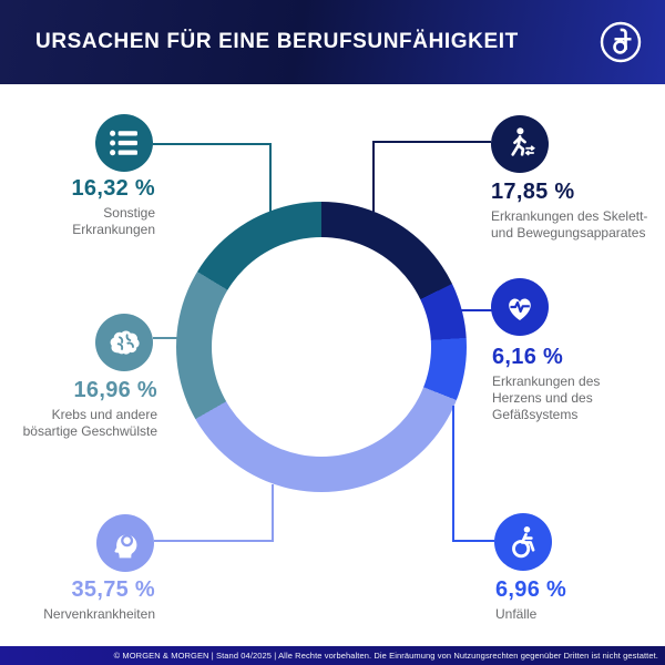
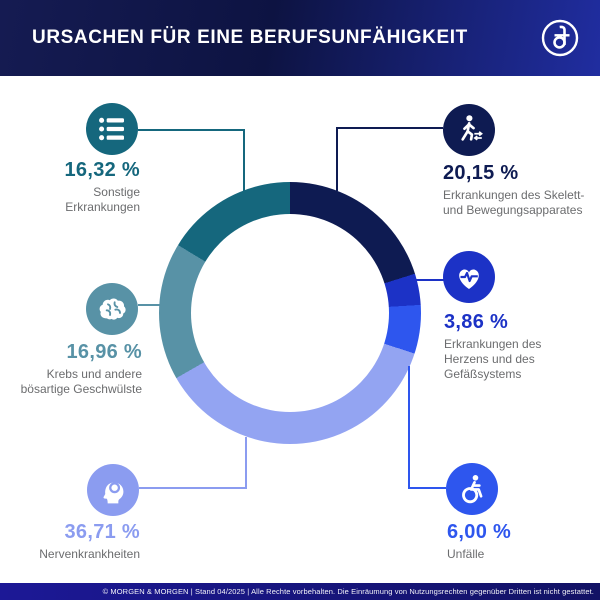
Erkrankungen des Skelett- und Bewegungsapparates: 17,85 -> 20,15
Erkrankungen des Herzens und des Gefäßsystems: 6,16 -> 3,86
Unfälle: 6,96 -> 6,00
Nervenkrankheiten: 35,75 -> 36,71
